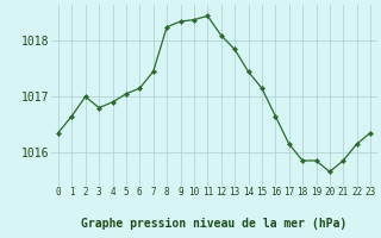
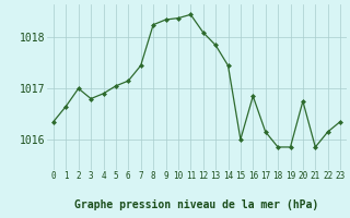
15: 1017.15 -> 1016.00
16: 1016.65 -> 1016.85
20: 1015.65 -> 1016.75
